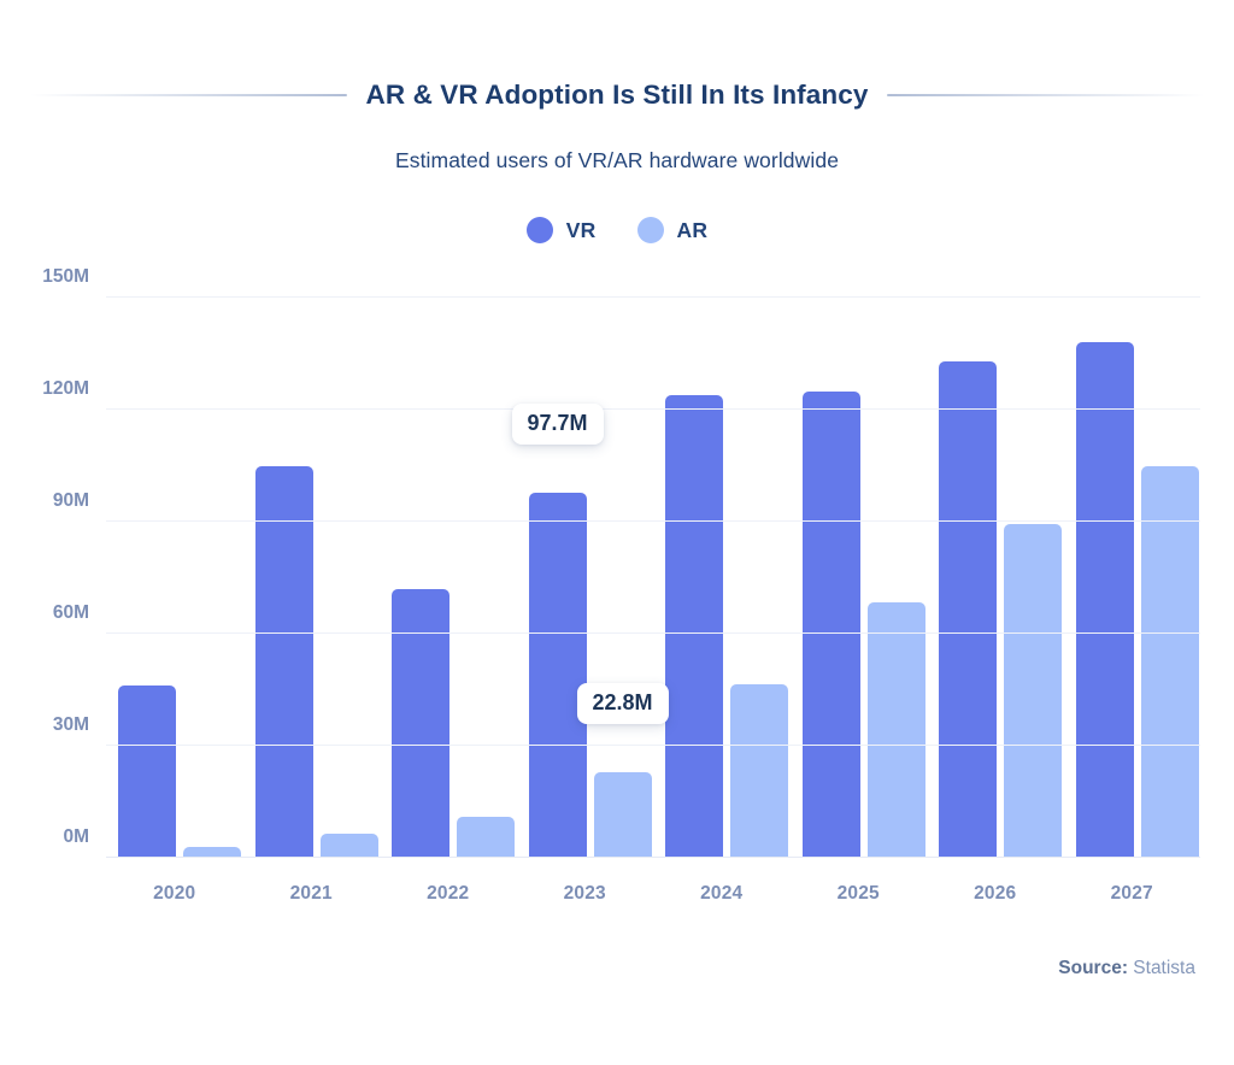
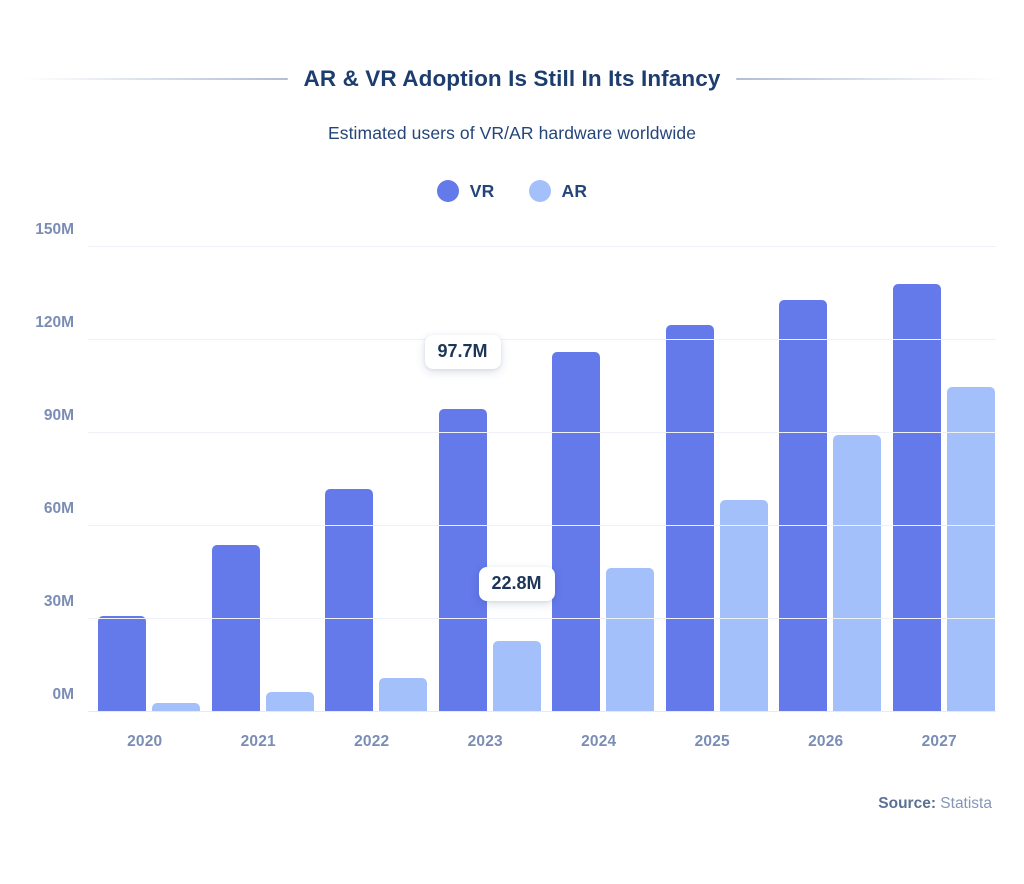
VR/2020: 46M -> 31M
VR/2021: 105M -> 54M
VR/2024: 124M -> 116M
